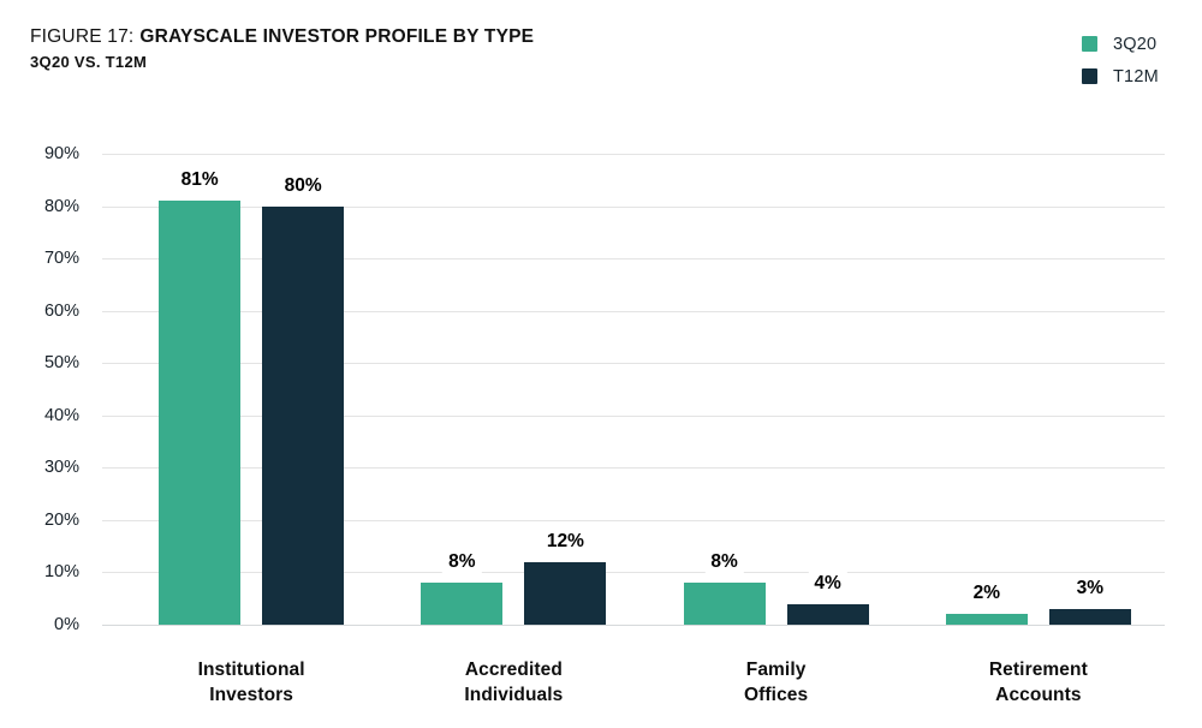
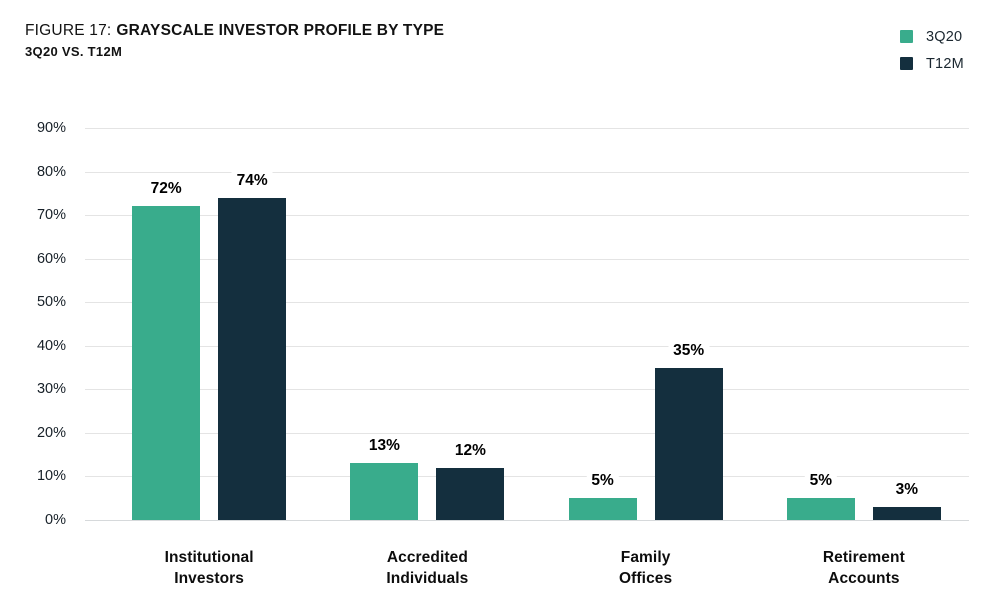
3Q20/Institutional Investors: 81% -> 72%
T12M/Institutional Investors: 80% -> 74%
3Q20/Accredited Individuals: 8% -> 13%
3Q20/Family Offices: 8% -> 5%
T12M/Family Offices: 4% -> 35%
3Q20/Retirement Accounts: 2% -> 5%
